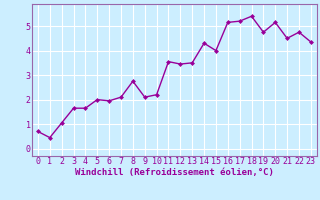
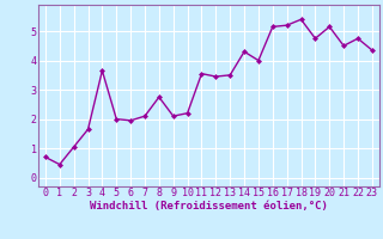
4: 1.65 -> 3.65
